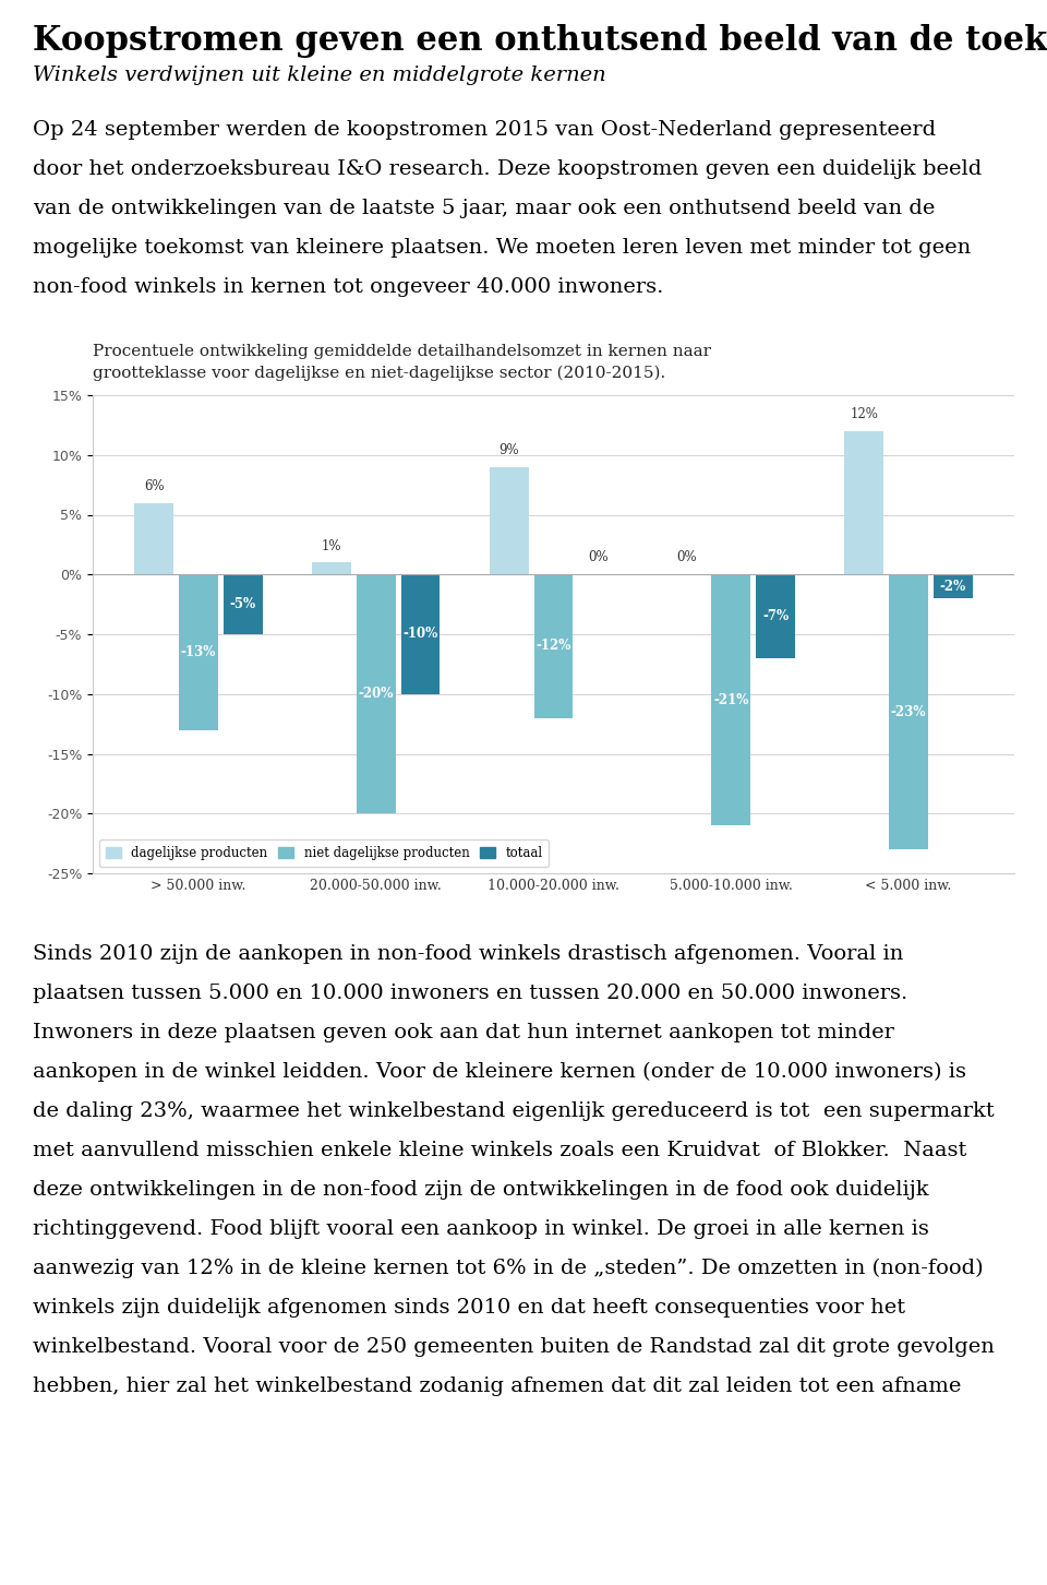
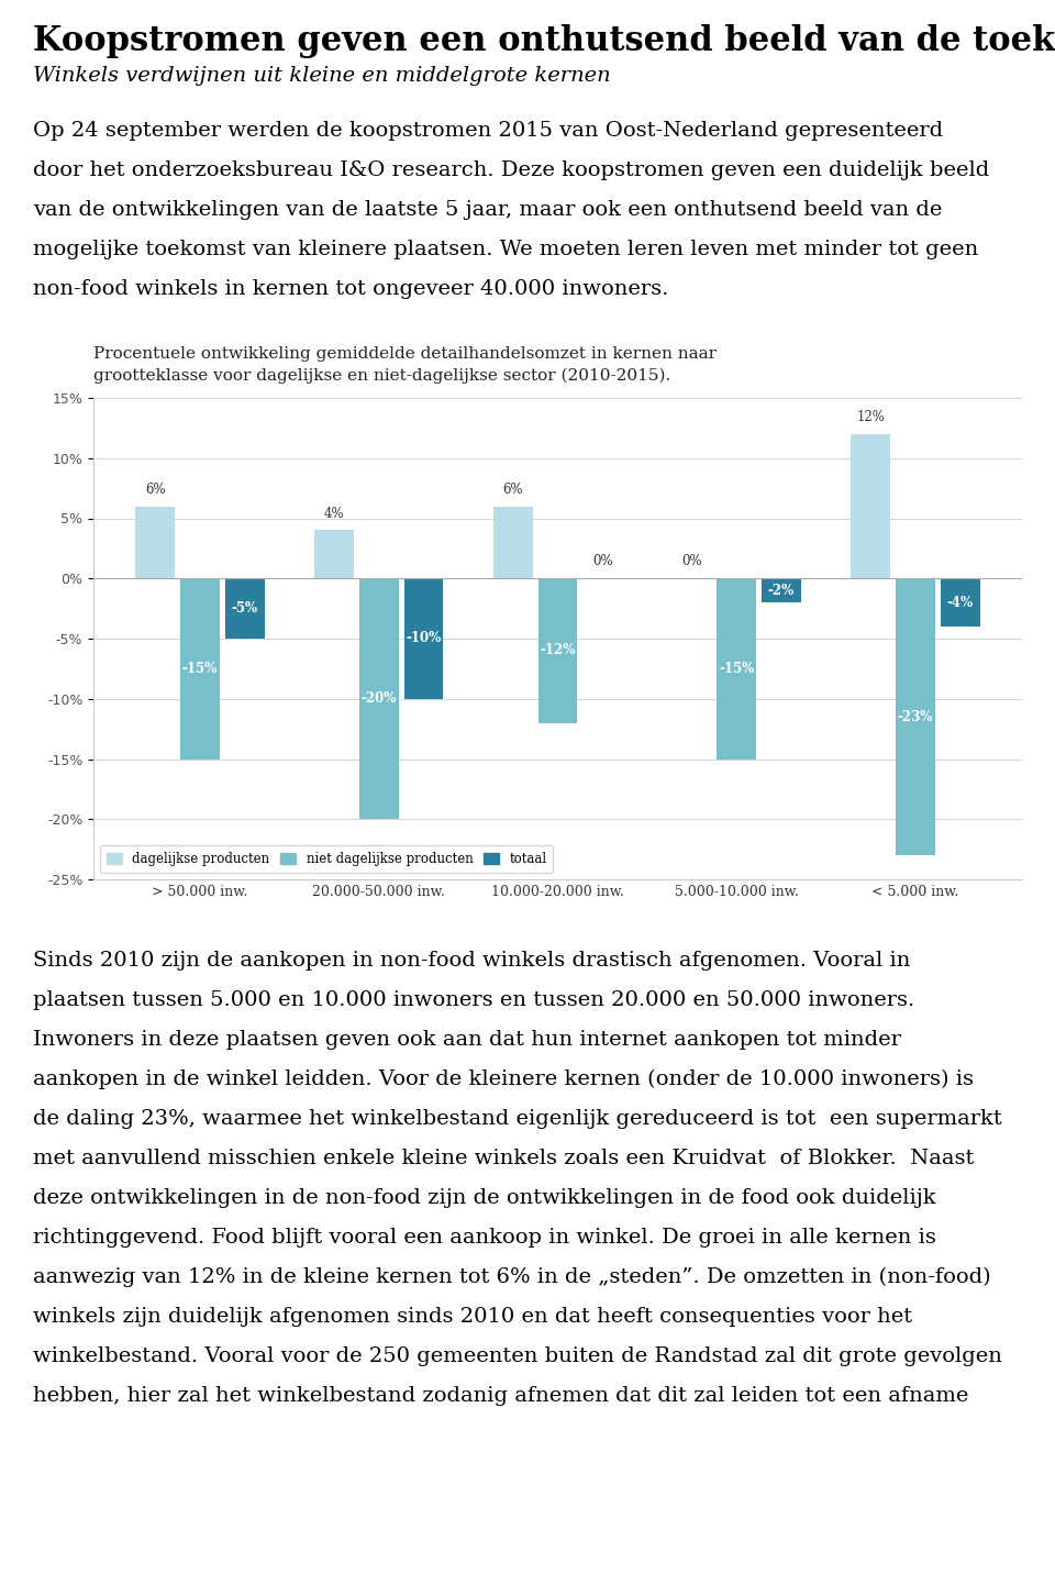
niet dagelijkse producten/> 50.000 inw.: -13% -> -15%
dagelijkse producten/20.000-50.000 inw.: 1% -> 4%
dagelijkse producten/10.000-20.000 inw.: 9% -> 6%
niet dagelijkse producten/5.000-10.000 inw.: -21% -> -15%
totaal/5.000-10.000 inw.: -7% -> -2%
totaal/< 5.000 inw.: -2% -> -4%
